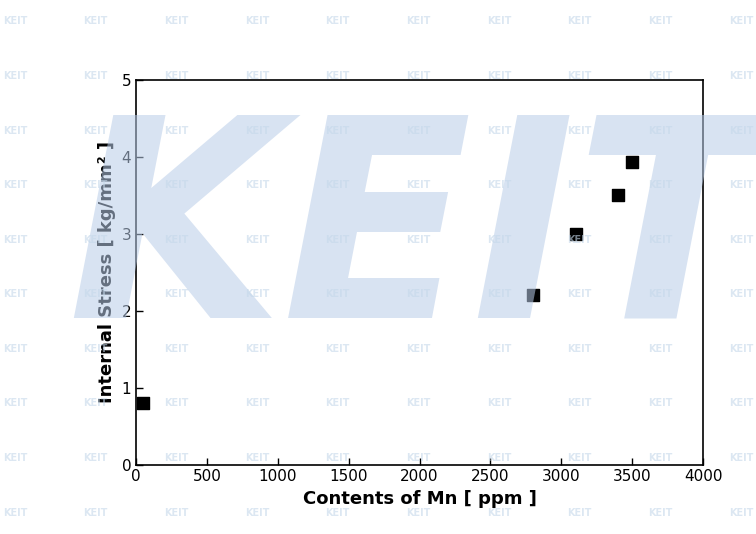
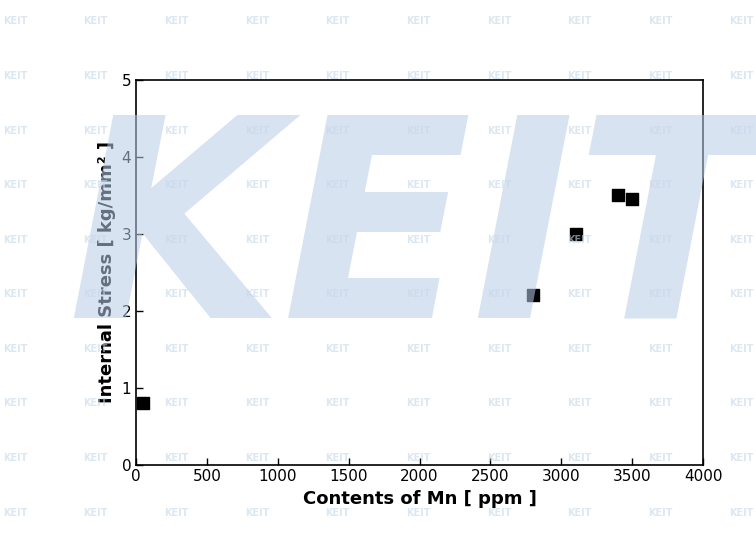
3500: 3.94 -> 3.45
